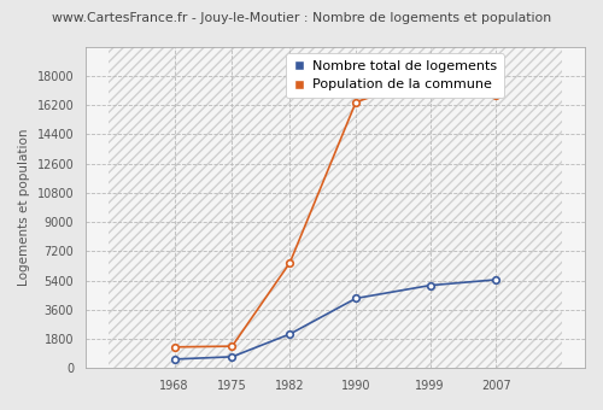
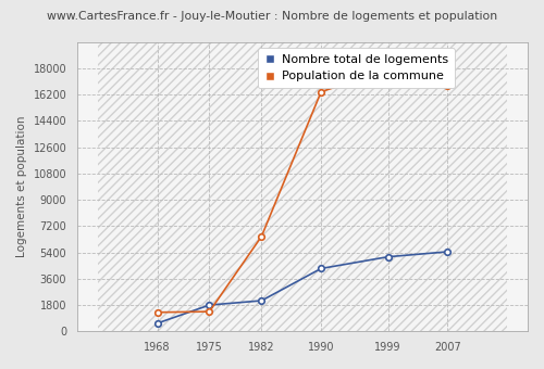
Nombre total de logements/1975: 700 -> 1800
